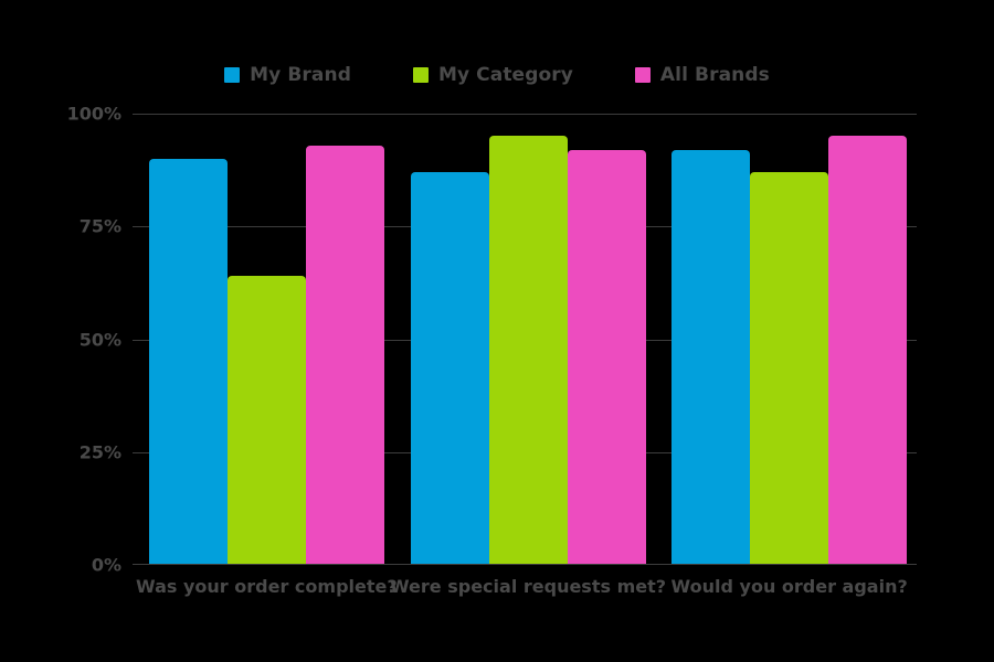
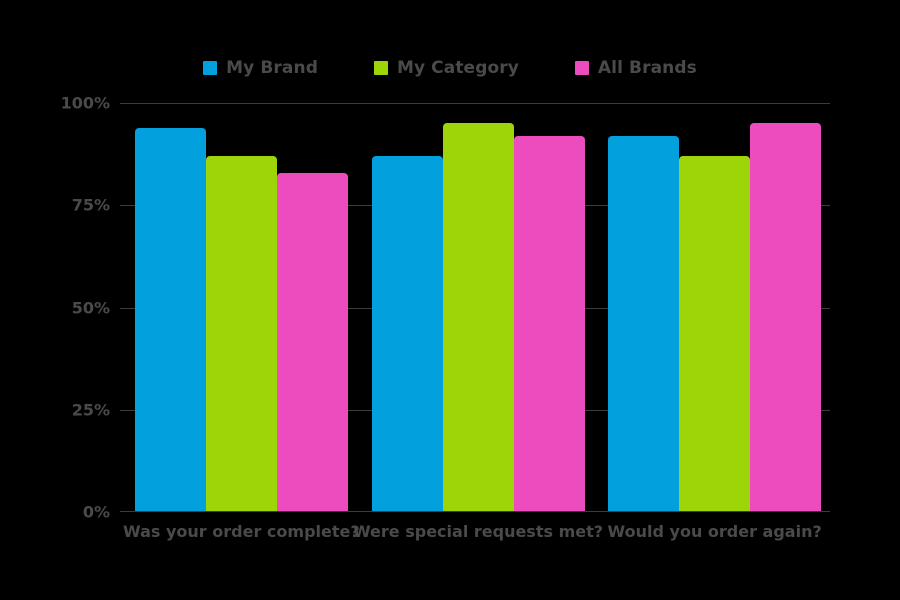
My Brand/Was your order complete?: 90% -> 94%
My Category/Was your order complete?: 64% -> 87%
All Brands/Was your order complete?: 93% -> 83%
